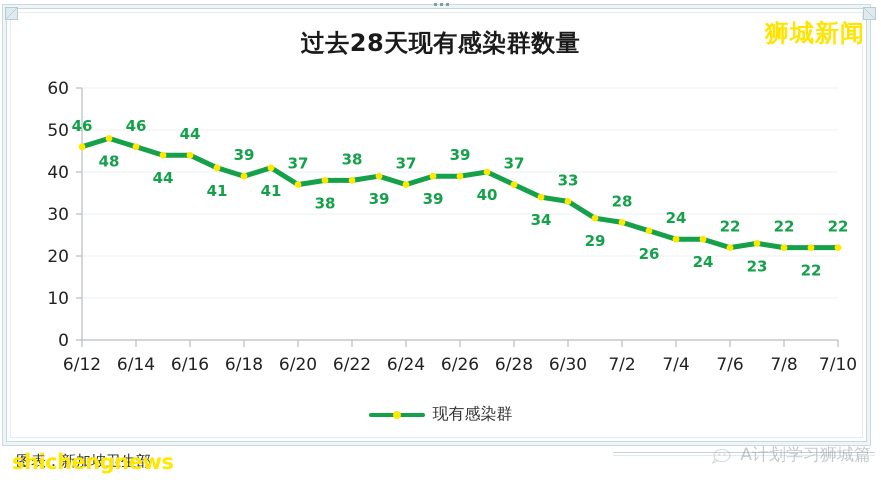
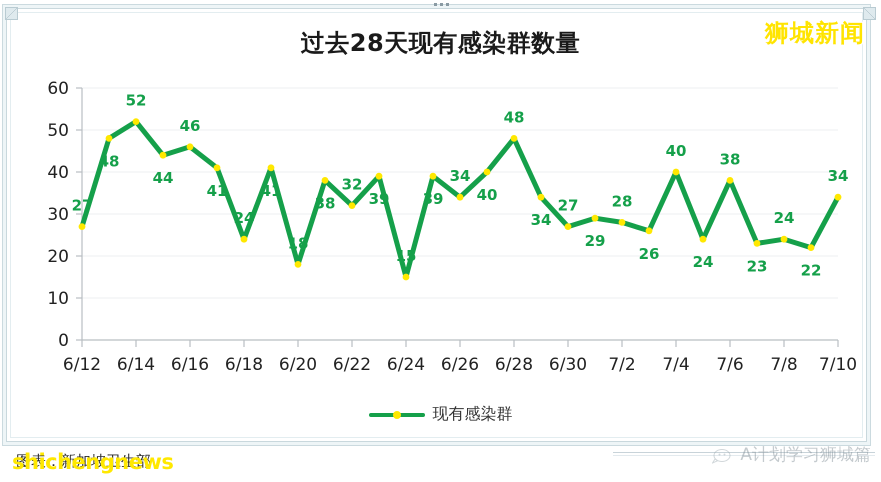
6/12: 46 -> 27
6/14: 46 -> 52
6/16: 44 -> 46
6/18: 39 -> 24
6/20: 37 -> 18
6/22: 38 -> 32
6/24: 37 -> 15
6/26: 39 -> 34
6/28: 37 -> 48
6/30: 33 -> 27
7/4: 24 -> 40
7/6: 22 -> 38
7/8: 22 -> 24
7/10: 22 -> 34
